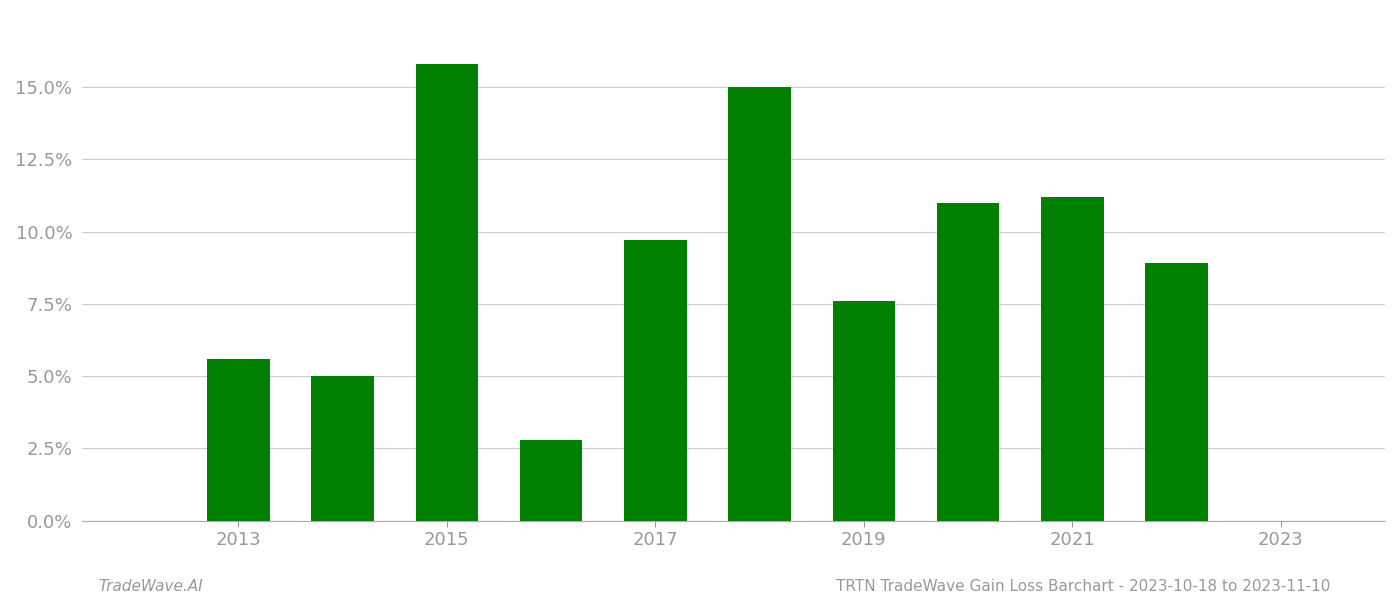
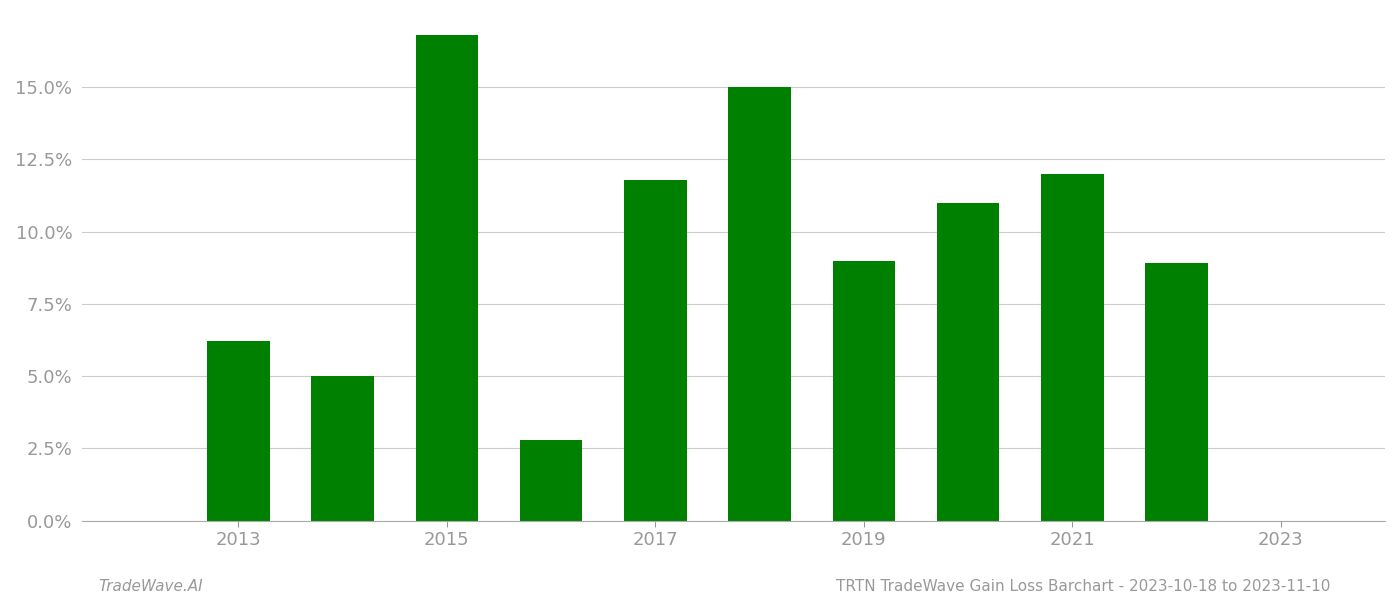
2013: 5.6% -> 6.2%
2015: 15.8% -> 16.8%
2017: 9.7% -> 11.8%
2019: 7.6% -> 9.0%
2021: 11.2% -> 12.0%
